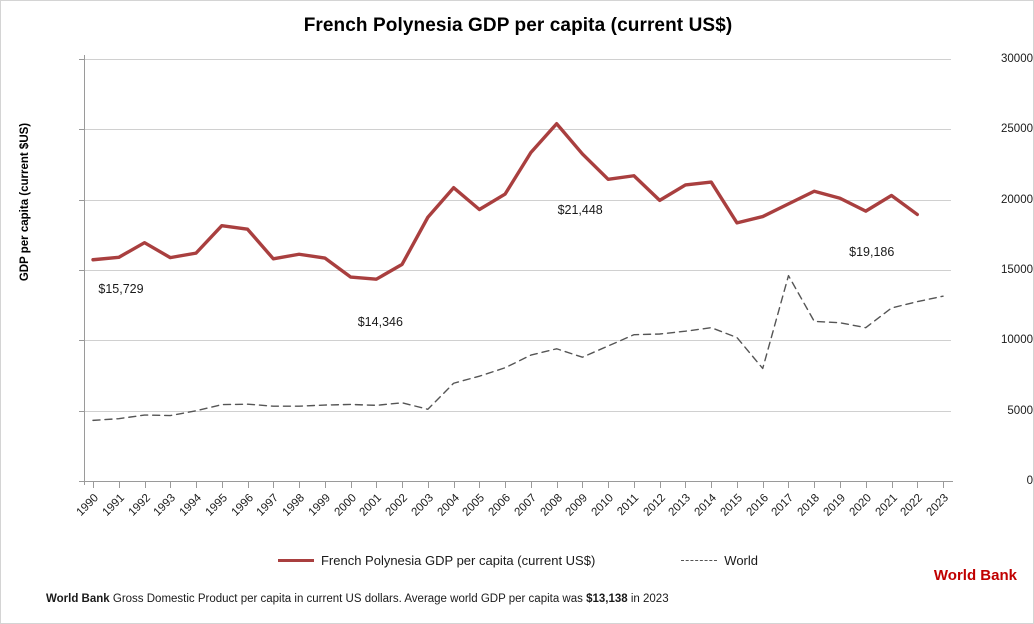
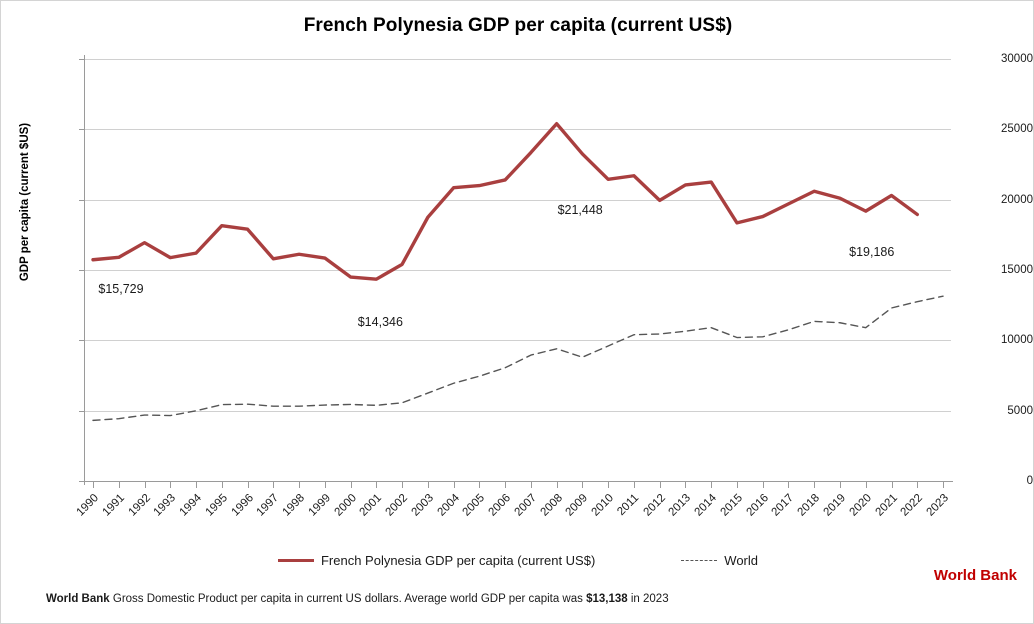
World/2003: 5100 -> 6200
French Polynesia GDP per capita (current US$)/2005: 19300 -> 21000
French Polynesia GDP per capita (current US$)/2006: 20400 -> 21400
World/2016: 8000 -> 10200
World/2017: 14600 -> 10800
